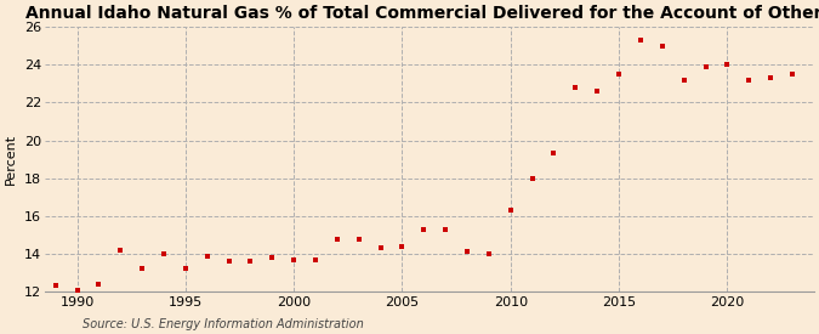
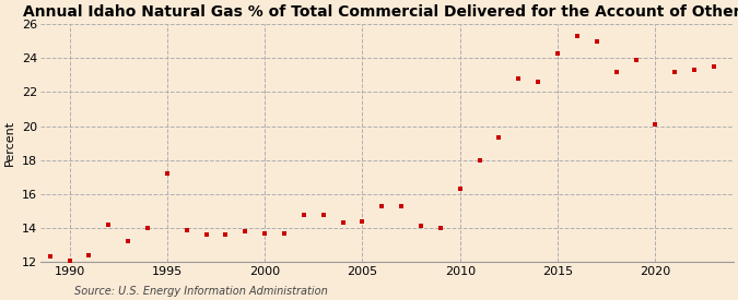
1995: 13.2 -> 17.2
2015: 23.5 -> 24.3
2020: 24.0 -> 20.1
